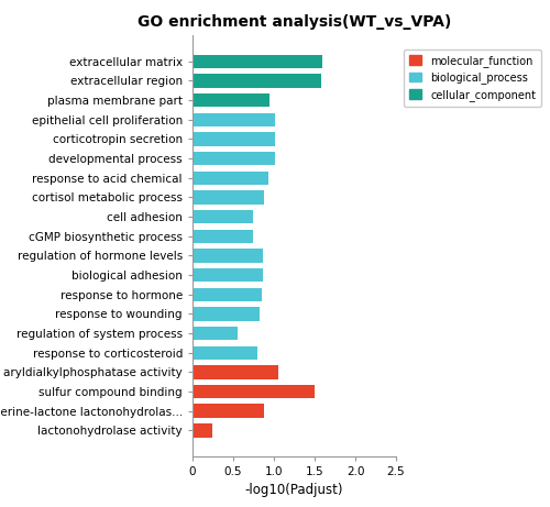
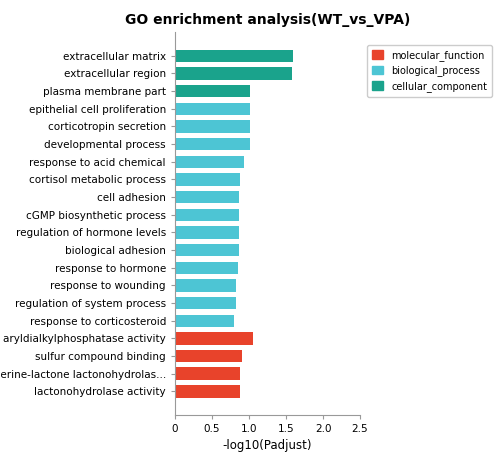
plasma membrane part: 0.94 -> 1.02
cell adhesion: 0.74 -> 0.87
cGMP biosynthetic process: 0.74 -> 0.87
regulation of system process: 0.56 -> 0.82
sulfur compound binding: 1.50 -> 0.90
lactonohydrolase activity: 0.24 -> 0.88
